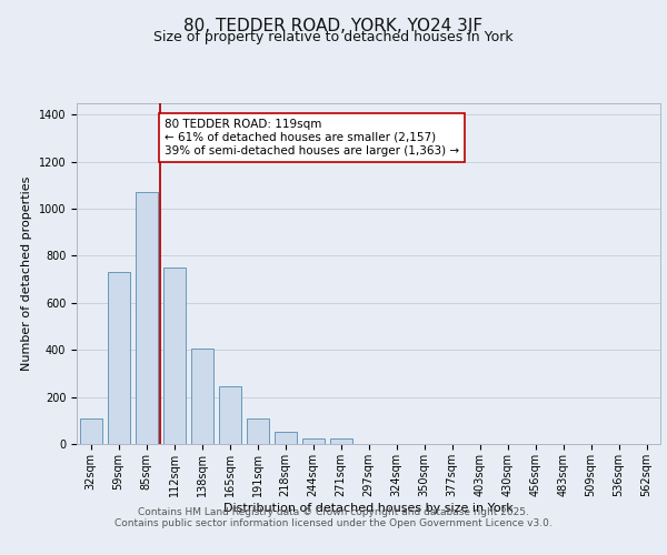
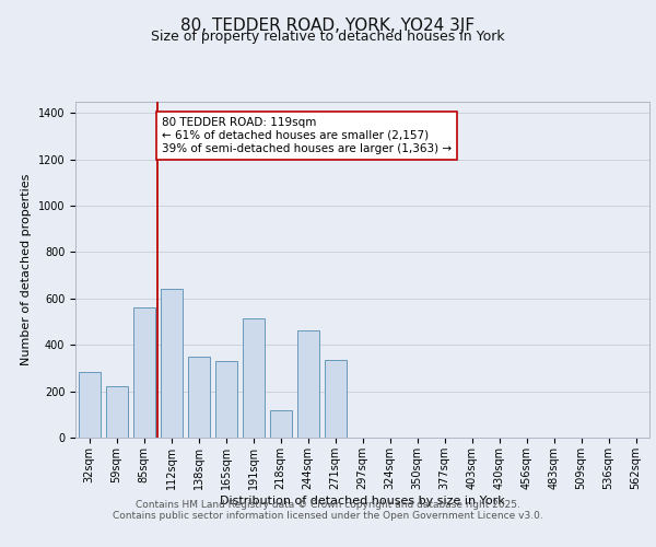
32sqm: 108 -> 285
59sqm: 730 -> 220
85sqm: 1070 -> 560
112sqm: 750 -> 640
138sqm: 405 -> 350
165sqm: 245 -> 330
191sqm: 110 -> 515
218sqm: 50 -> 120
244sqm: 25 -> 460
271sqm: 25 -> 335
